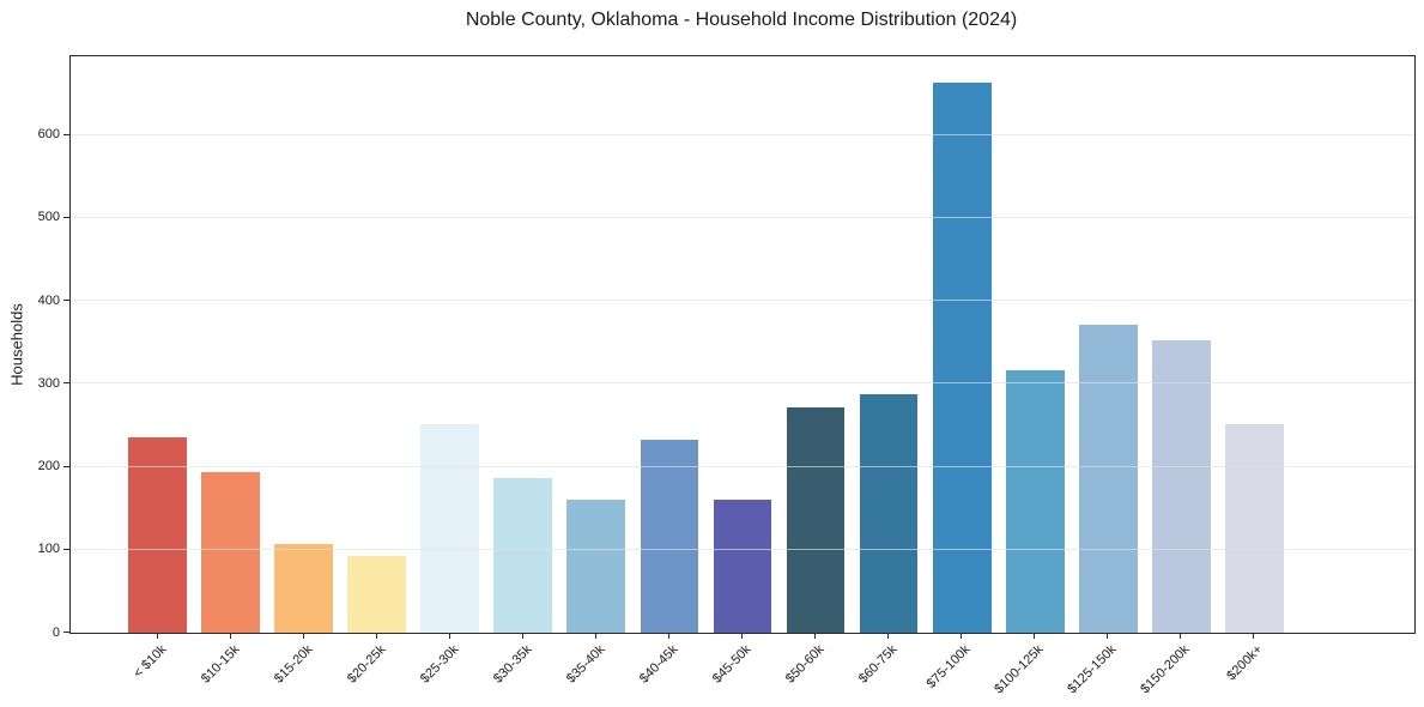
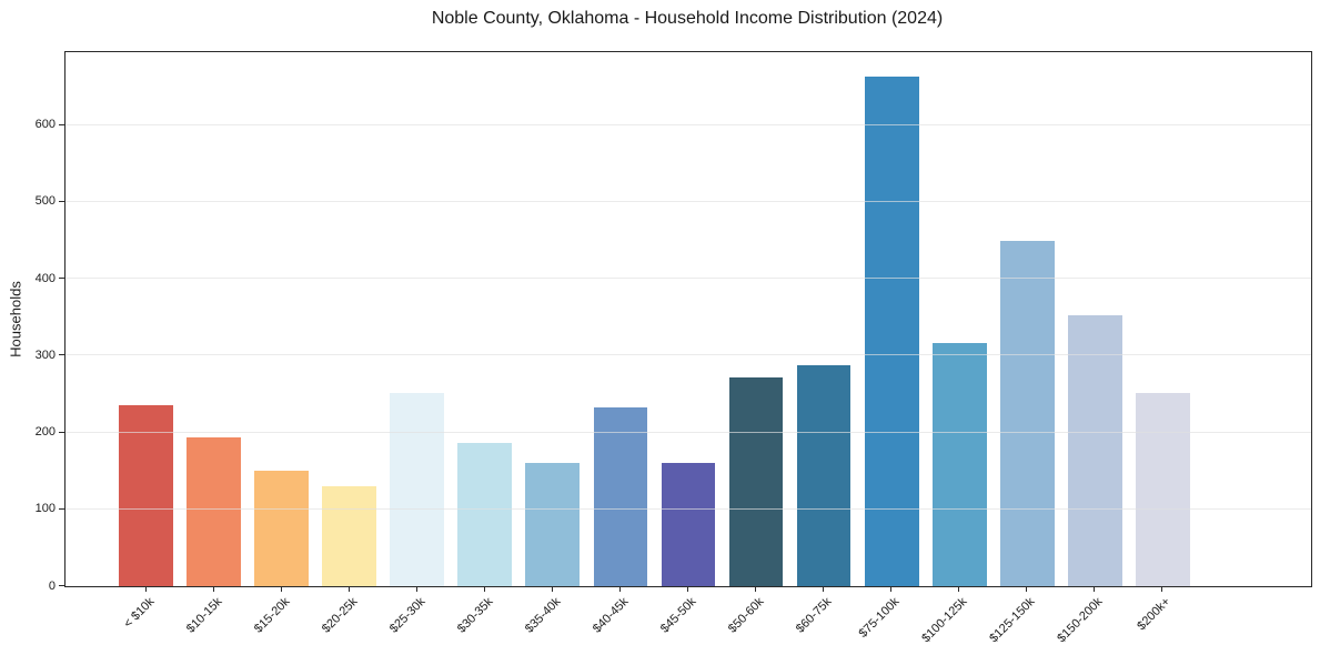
$15-20k: 110 -> 150
$20-25k: 90 -> 130
$125-150k: 370 -> 450
